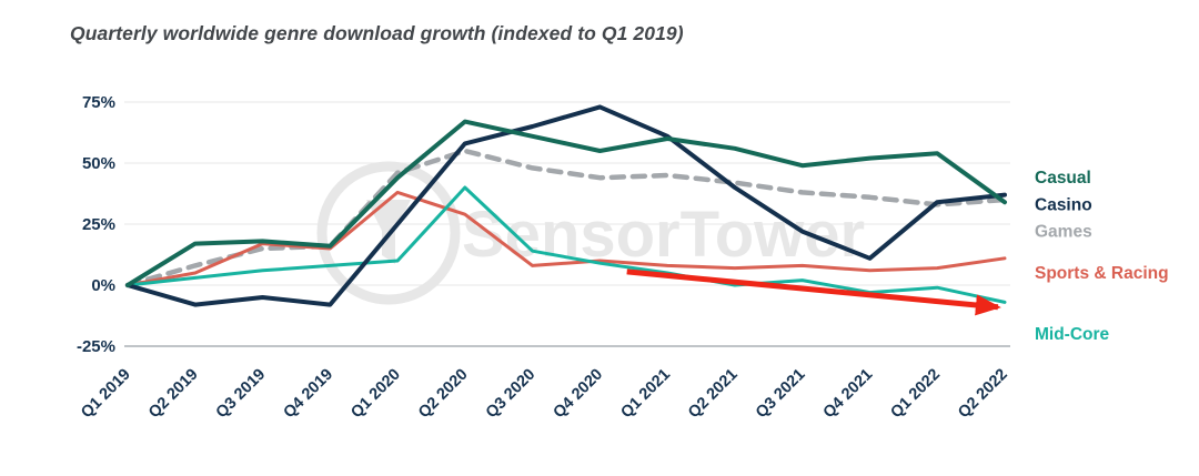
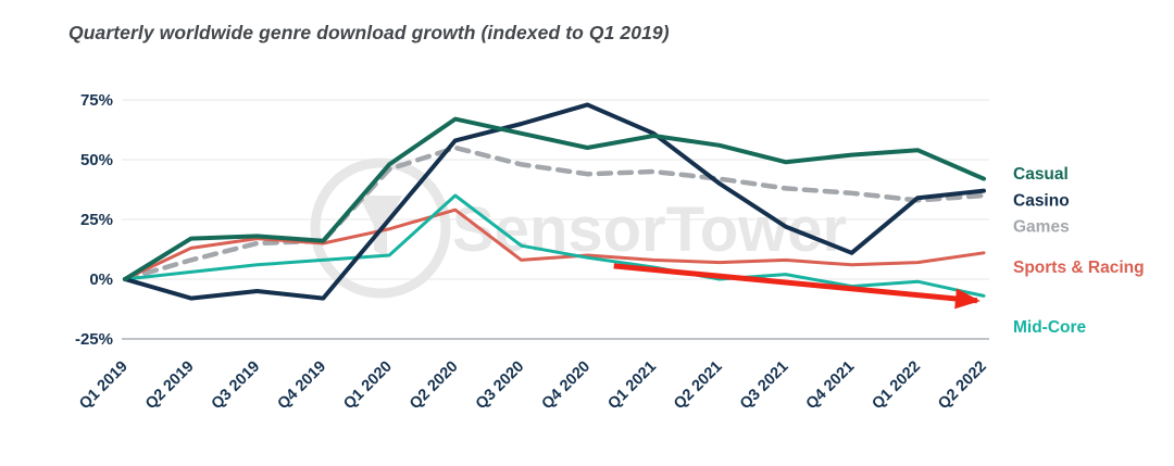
Sports & Racing/Q2 2019: 5% -> 13%
Casual/Q1 2020: 44% -> 48%
Sports & Racing/Q1 2020: 38% -> 21%
Mid-Core/Q2 2020: 40% -> 35%
Casual/Q2 2022: 34% -> 42%
